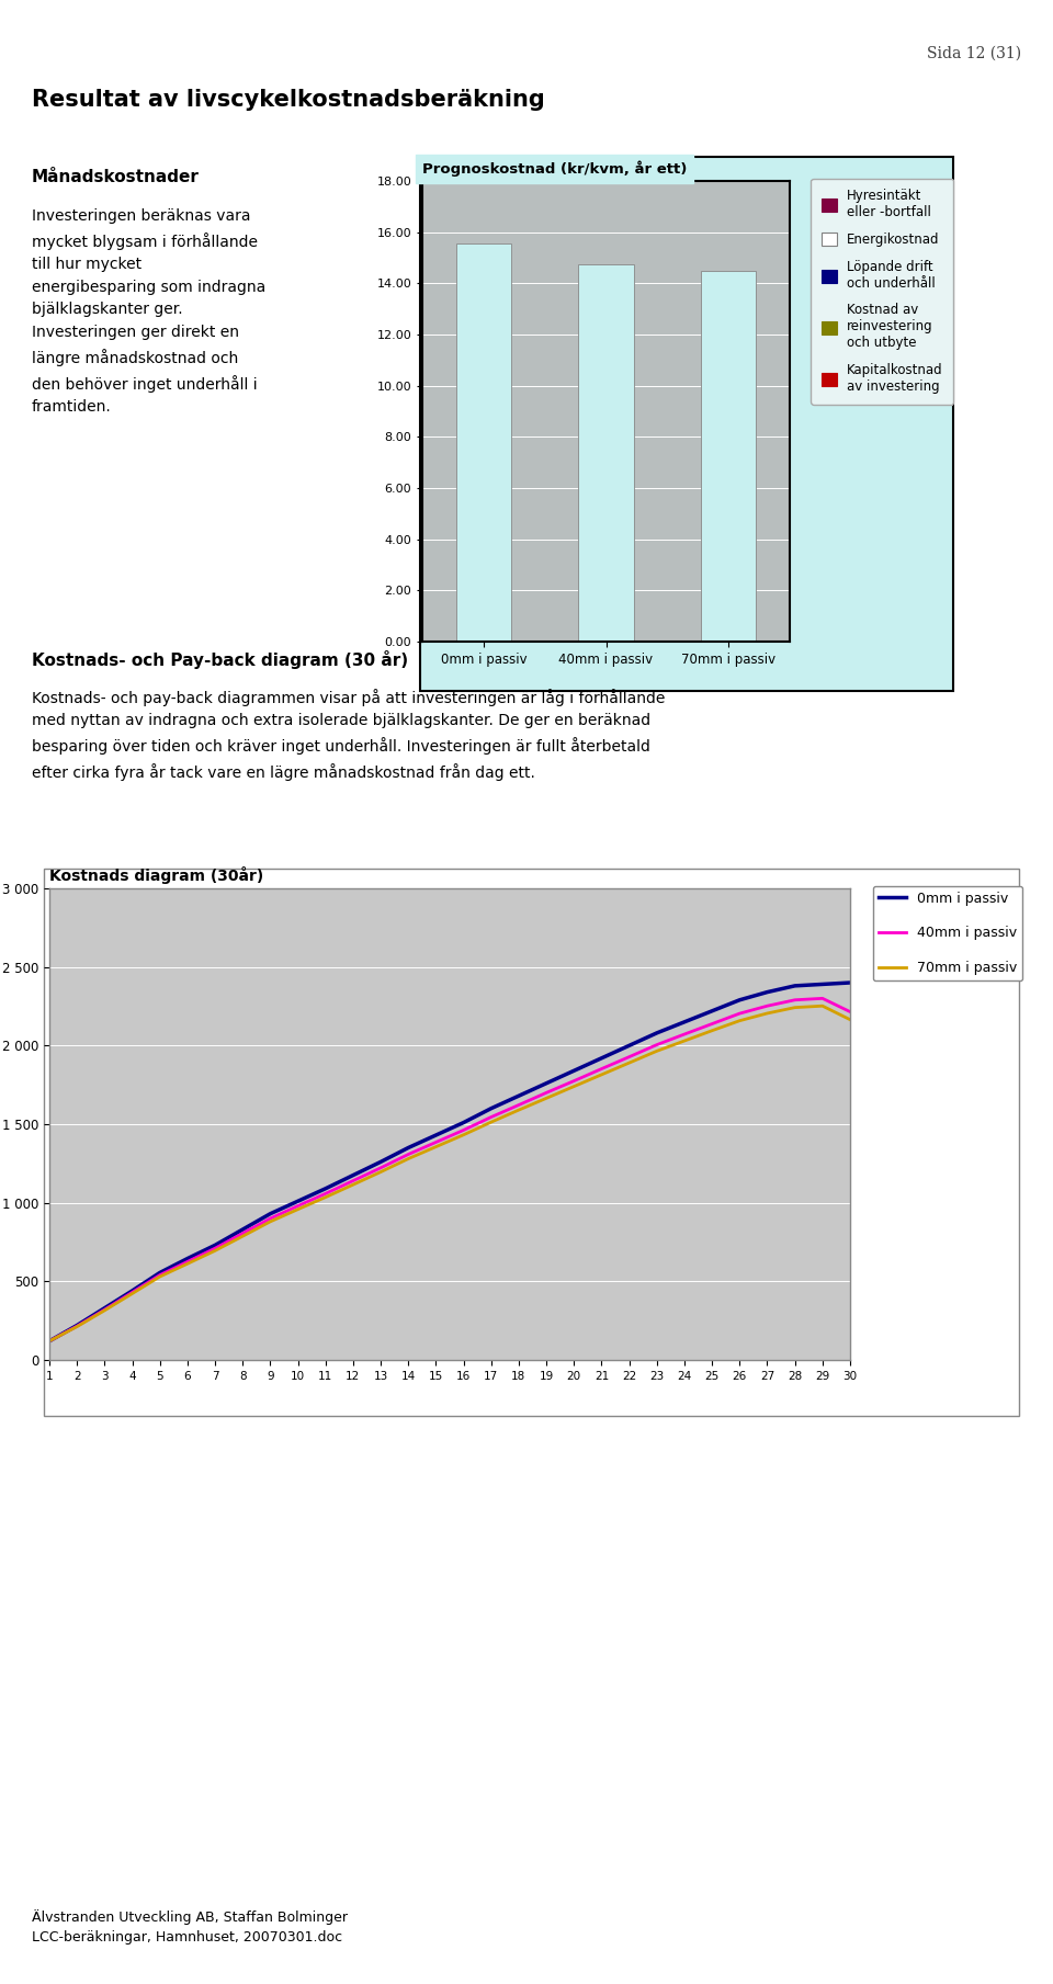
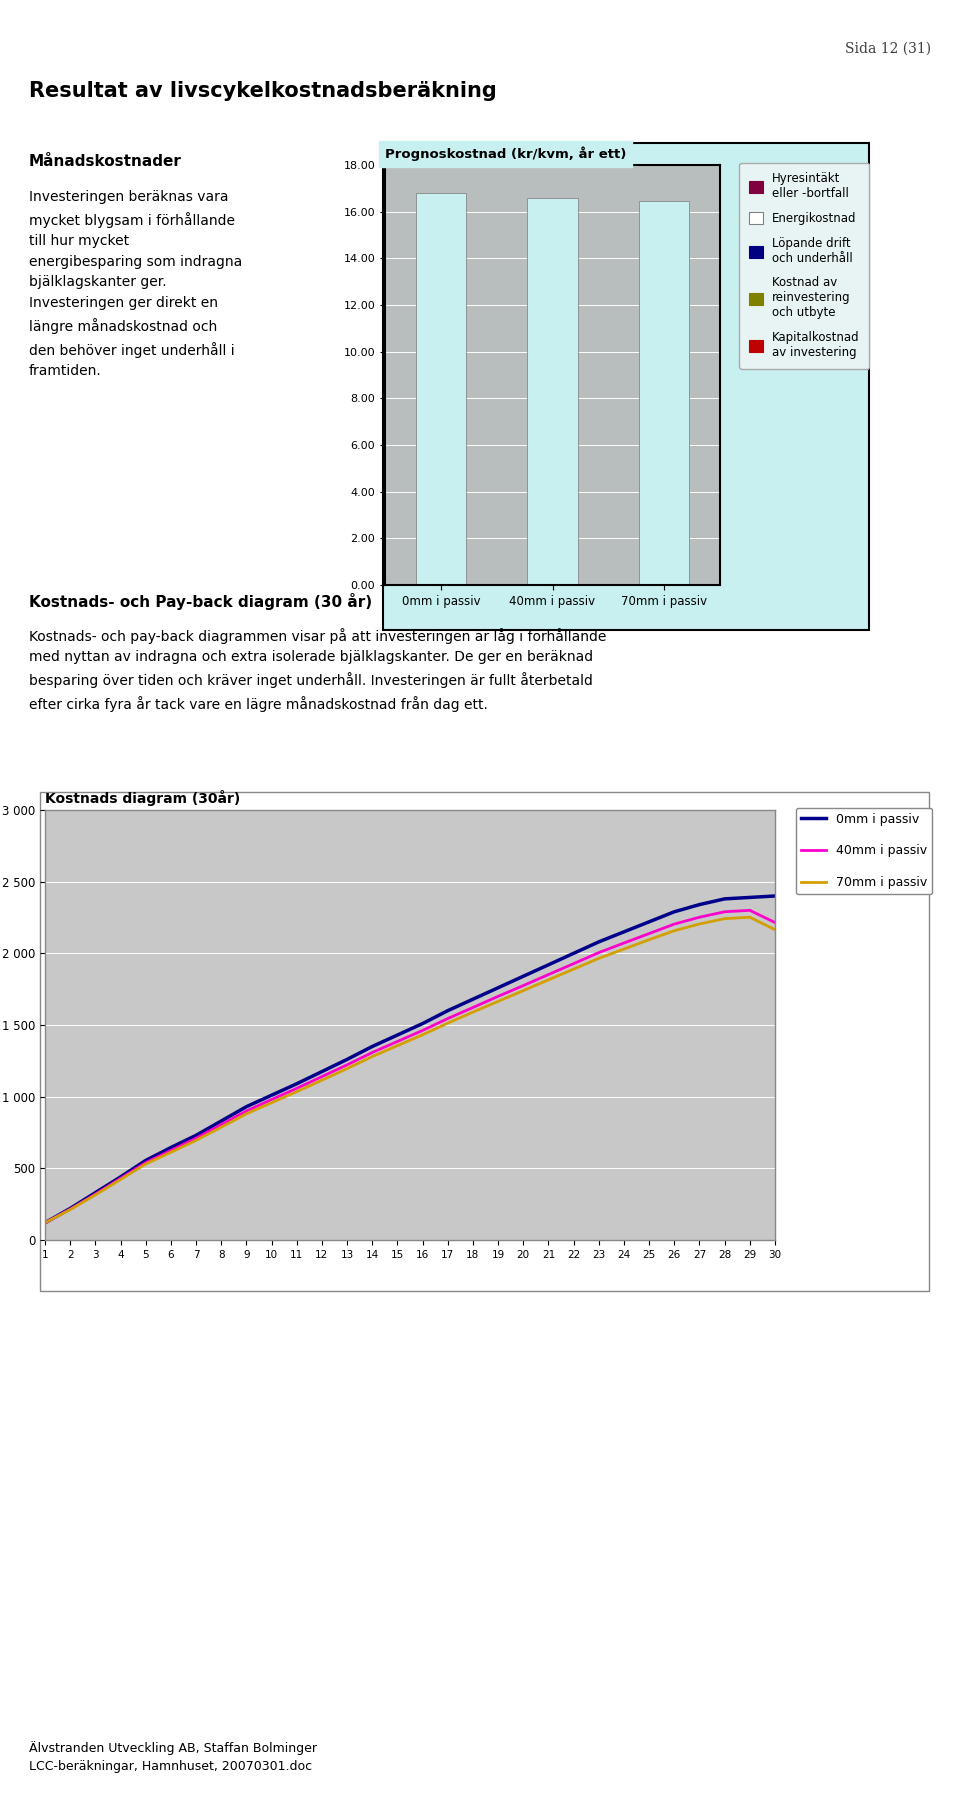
Prognoskostnad (kr/kvm, år ett)/0mm i passiv: 15.55 -> 16.80
Prognoskostnad (kr/kvm, år ett)/40mm i passiv: 14.75 -> 16.60
Prognoskostnad (kr/kvm, år ett)/70mm i passiv: 14.50 -> 16.45
